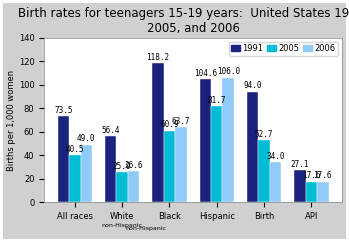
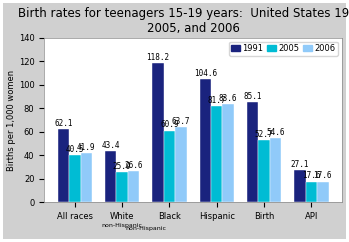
1991/All races: 73.5 -> 62.1
2006/All races: 49 -> 42
1991/White: 56.4 -> 43.4
2006/Hispanic: 106 -> 84
1991/Birth: 94.0 -> 85.1
2006/Birth: 34 -> 55
